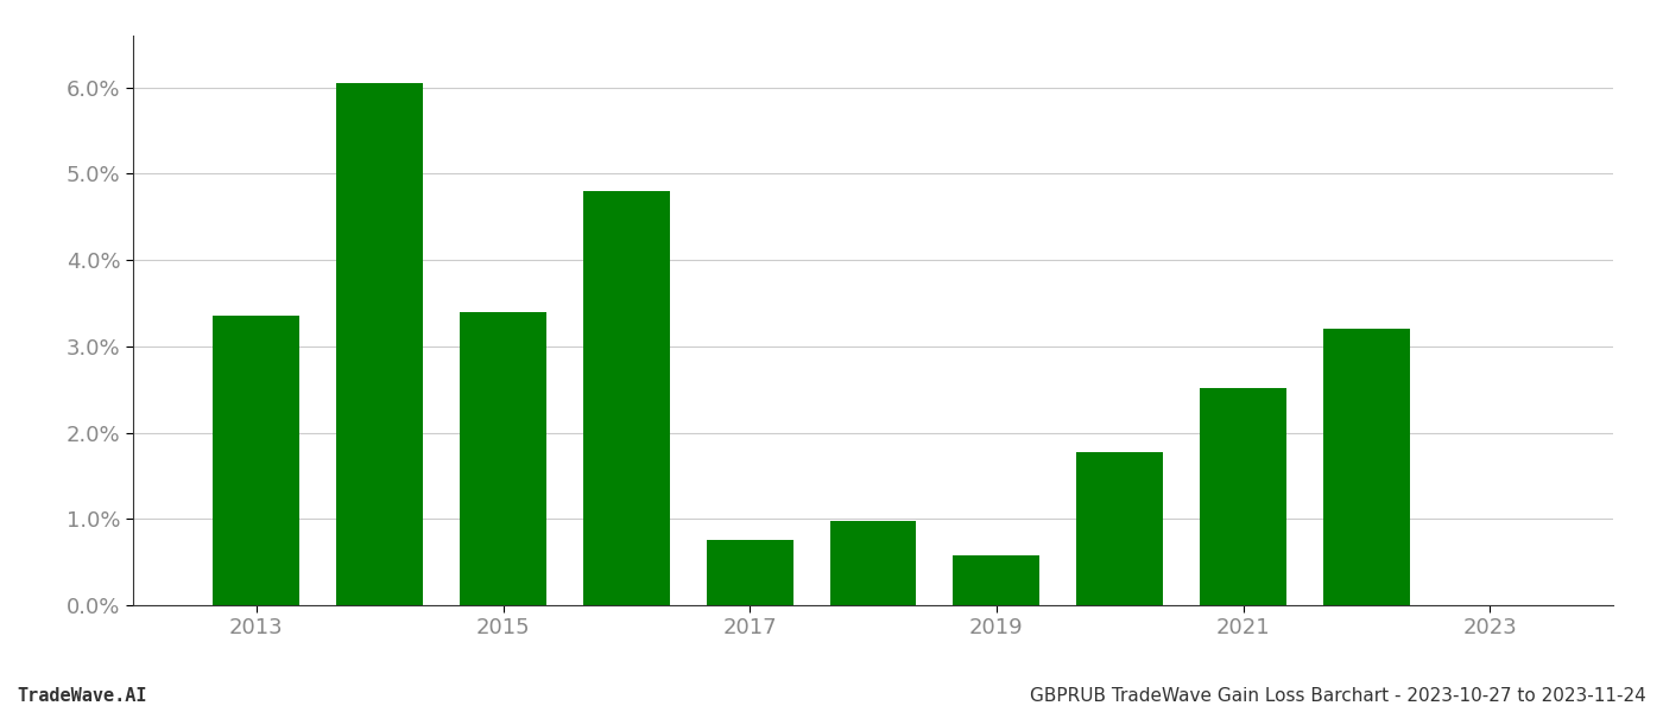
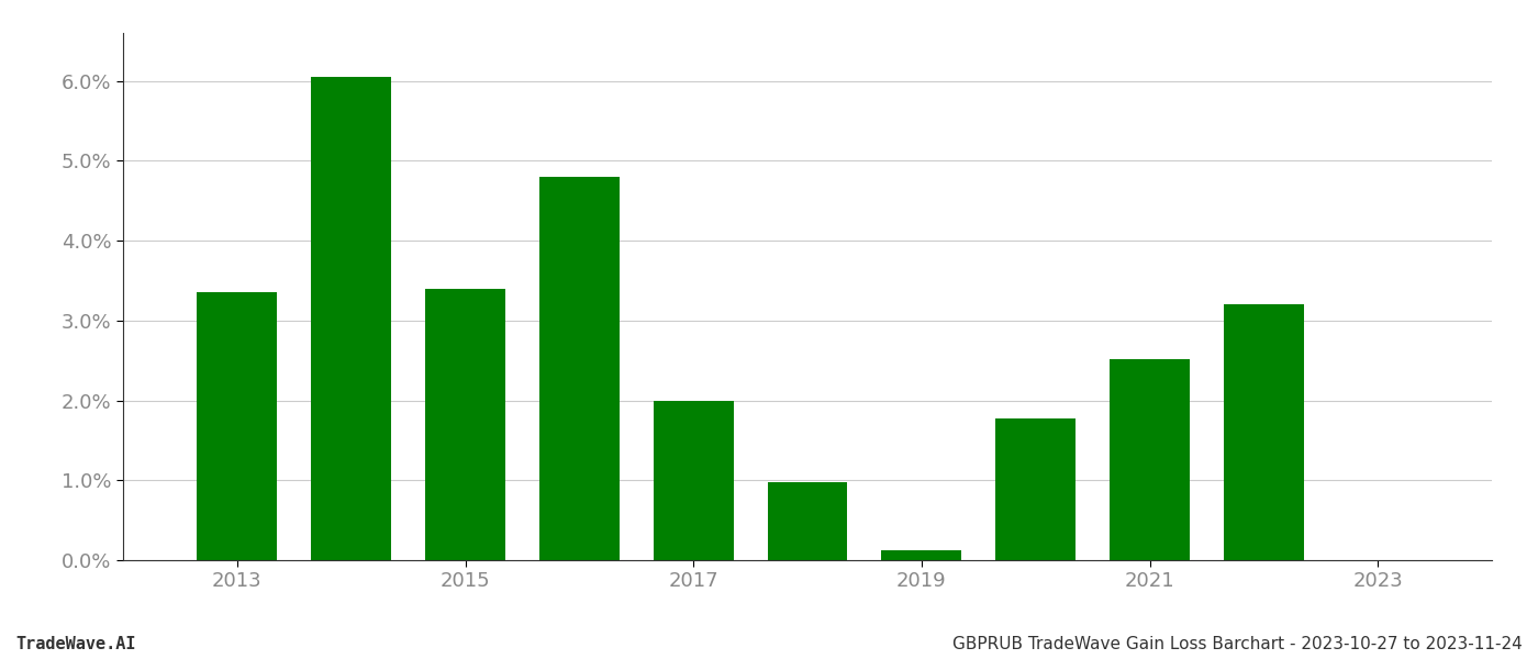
2017: 0.76% -> 2.00%
2019: 0.58% -> 0.12%
